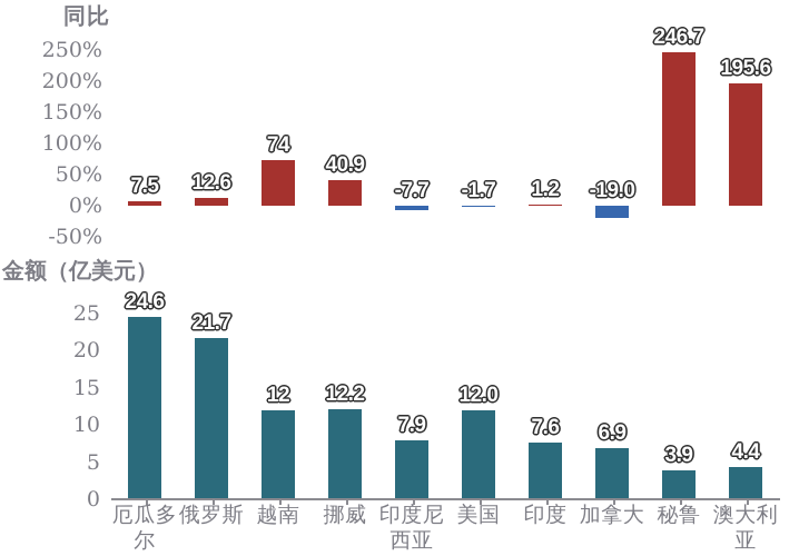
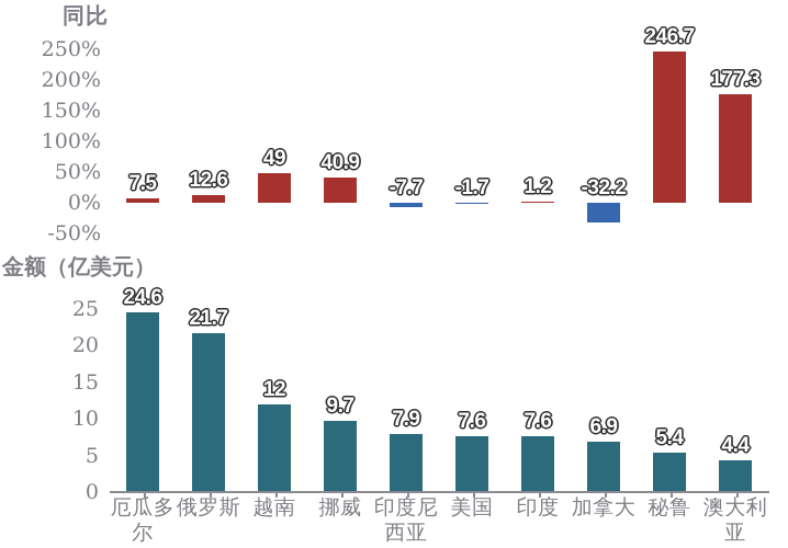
同比/越南: 74 -> 49
同比/加拿大: -19.0 -> -32.2
同比/澳大利亚: 195.6 -> 177.3
金额（亿美元）/挪威: 12.2 -> 9.7
金额（亿美元）/美国: 12.0 -> 7.6
金额（亿美元）/秘鲁: 3.9 -> 5.4
